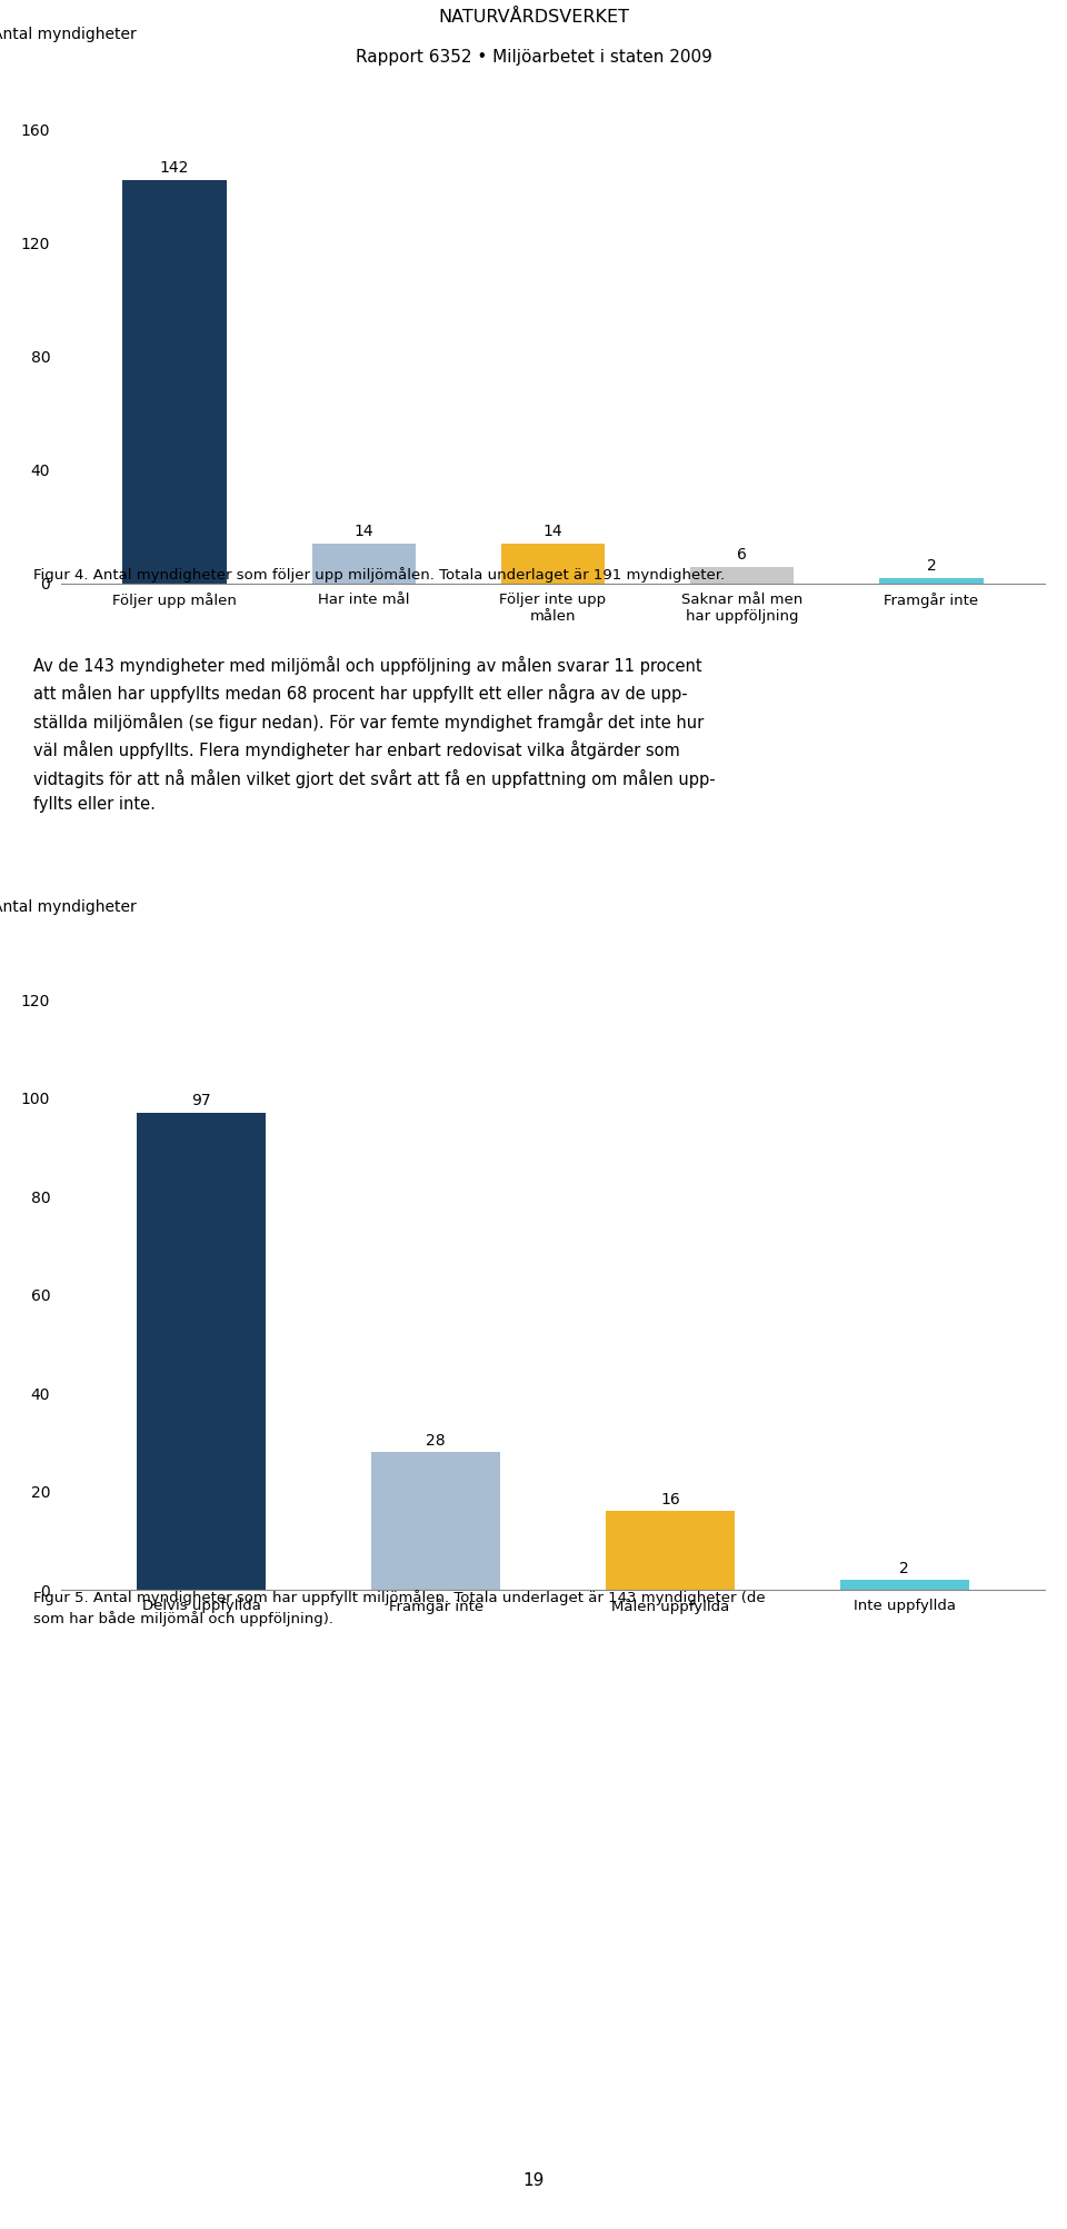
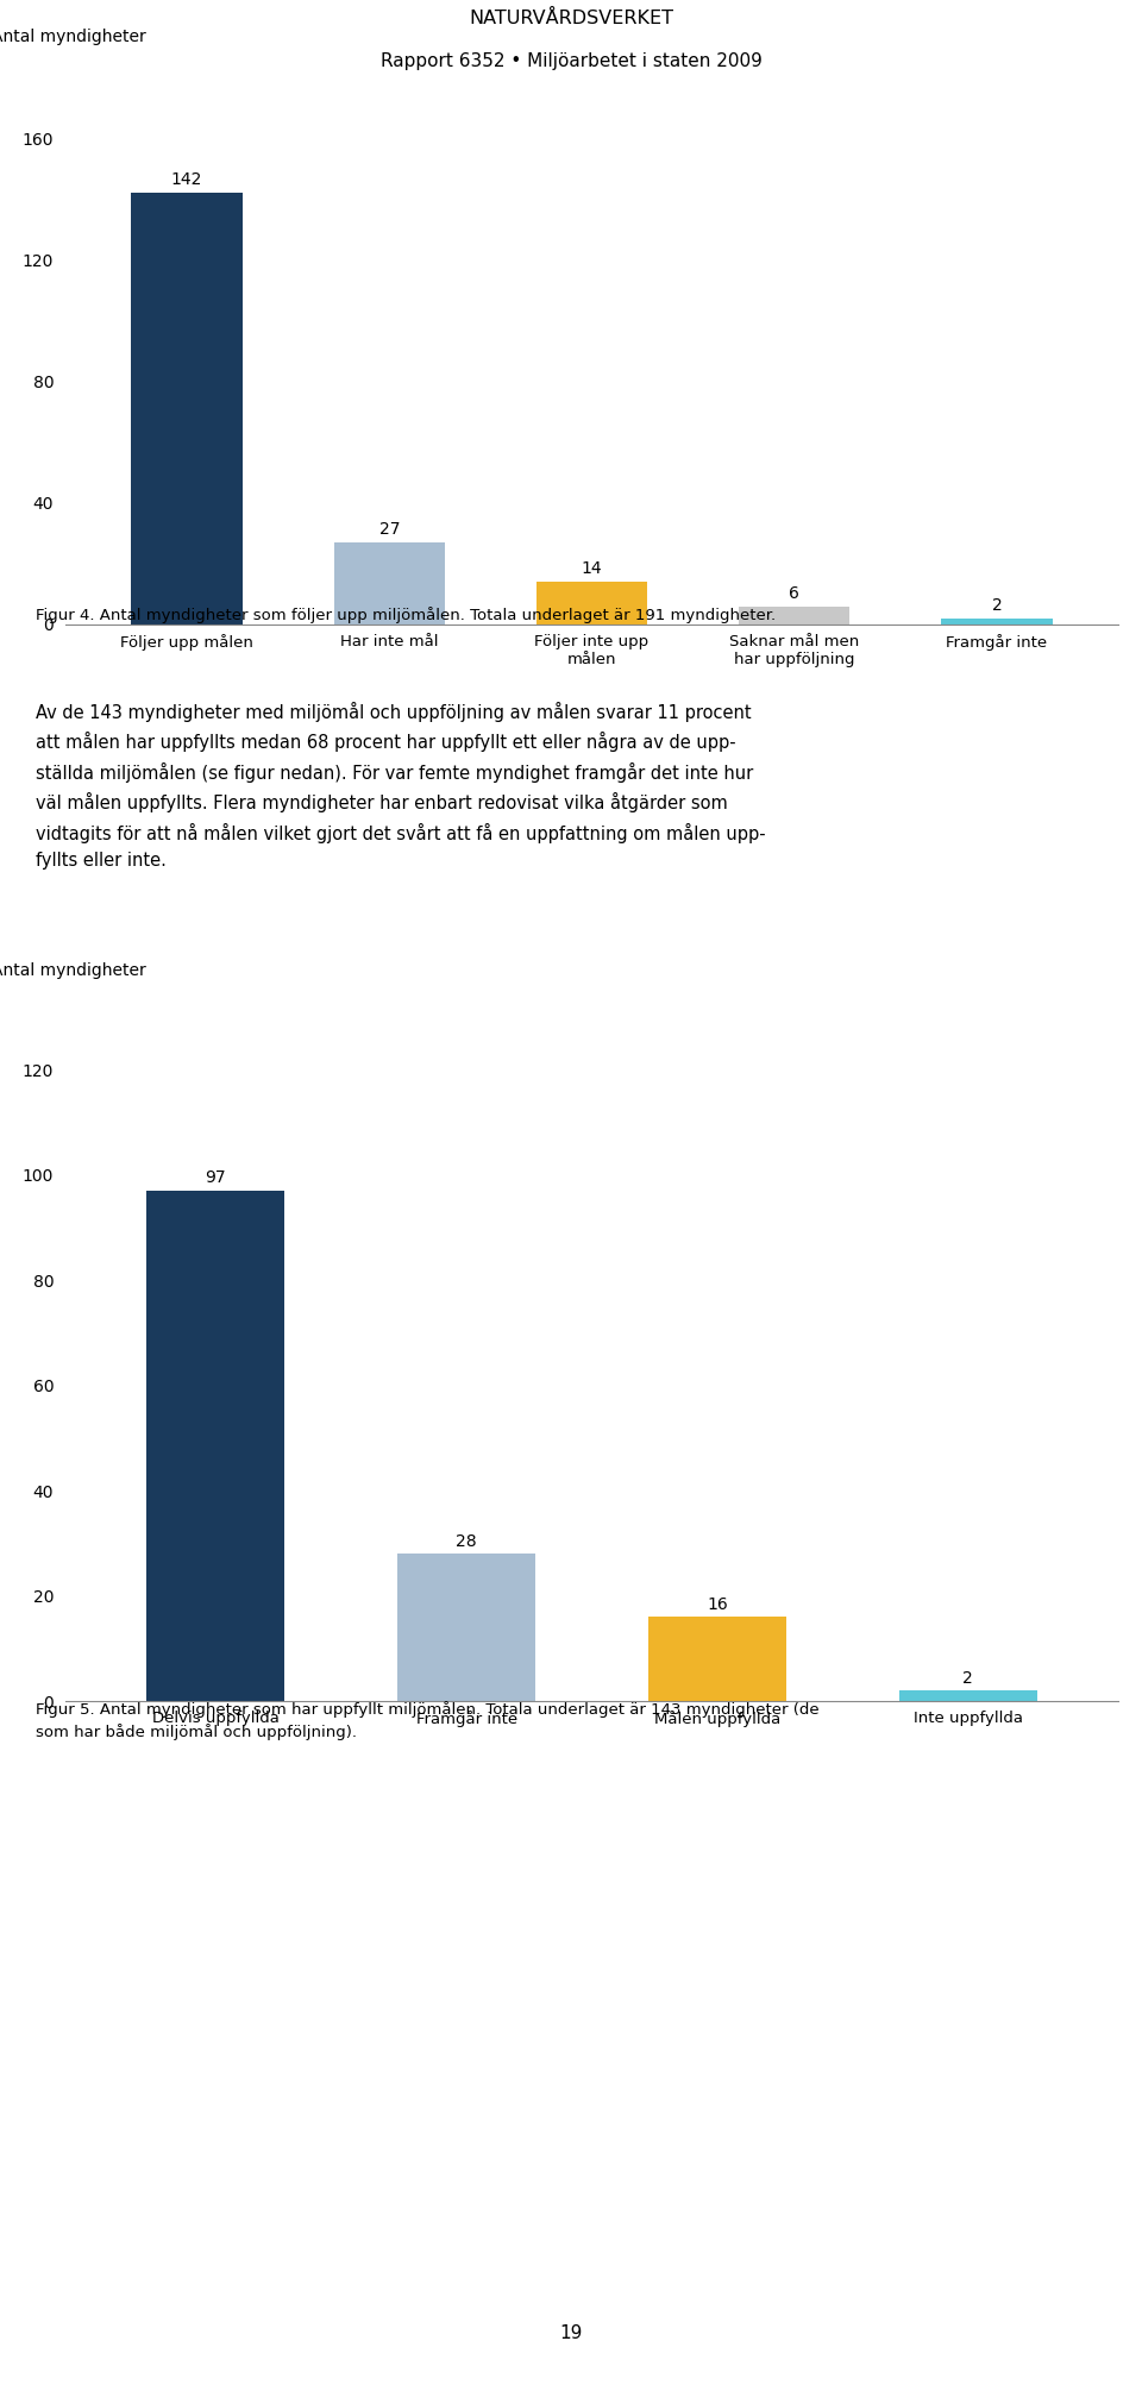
Har inte mål: 14 -> 27
